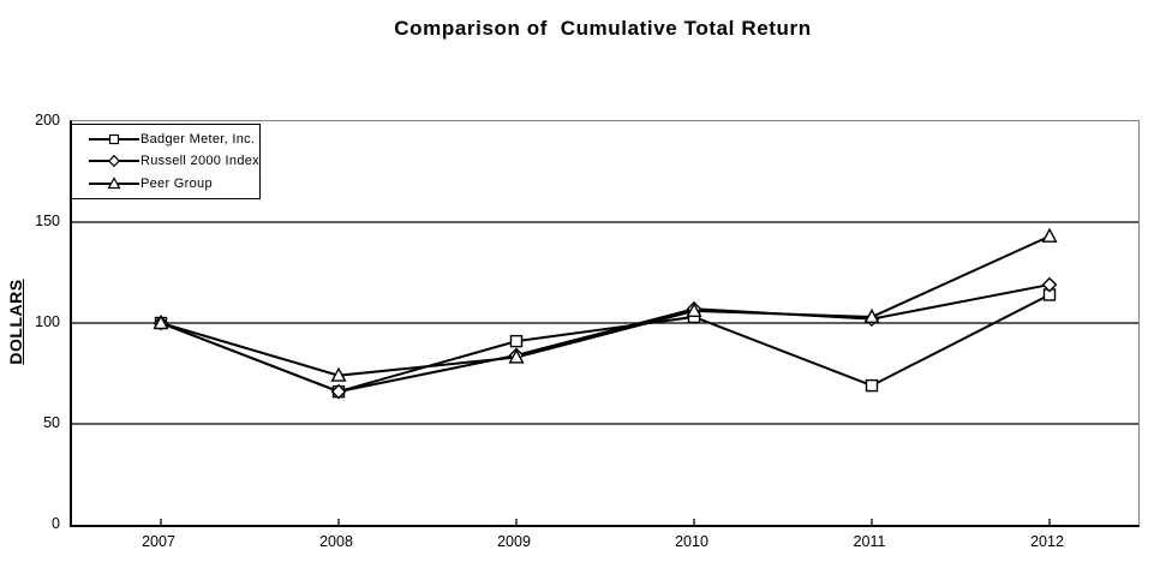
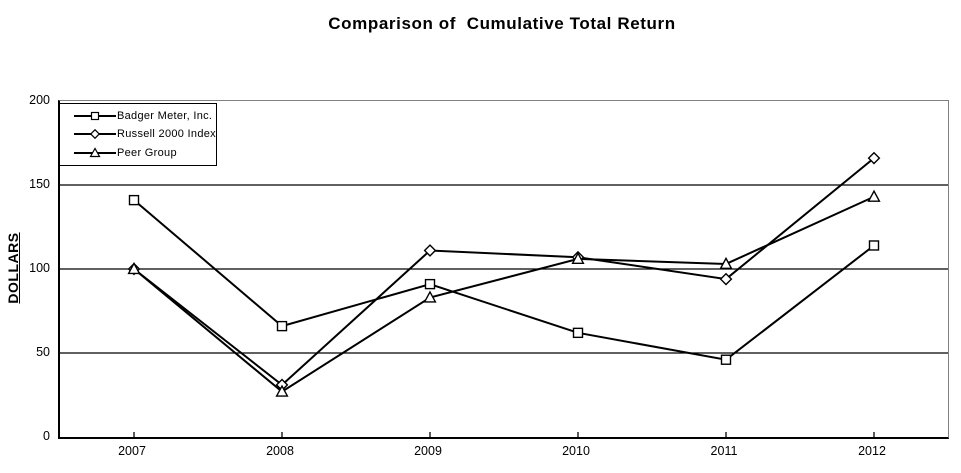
Badger Meter, Inc./2007: 100 -> 141
Russell 2000 Index/2008: 66 -> 31
Peer Group/2008: 74 -> 27
Russell 2000 Index/2009: 84 -> 111
Badger Meter, Inc./2010: 103 -> 62
Badger Meter, Inc./2011: 69 -> 46
Russell 2000 Index/2011: 102 -> 94
Russell 2000 Index/2012: 119 -> 166
